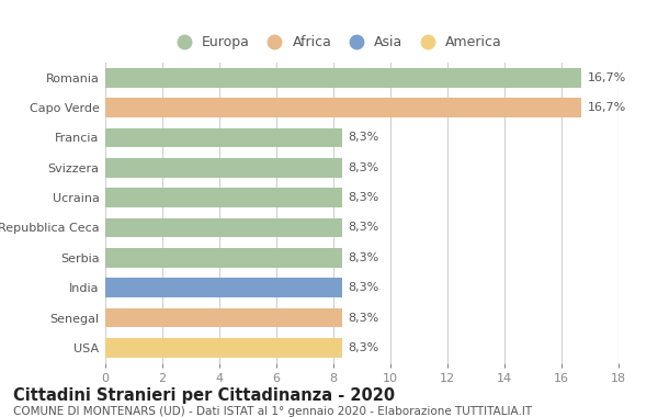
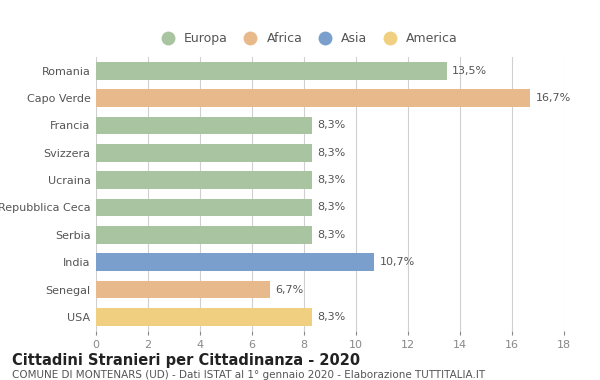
Romania: 16,7% -> 13,5%
India: 8,3% -> 10,7%
Senegal: 8,3% -> 6,7%
